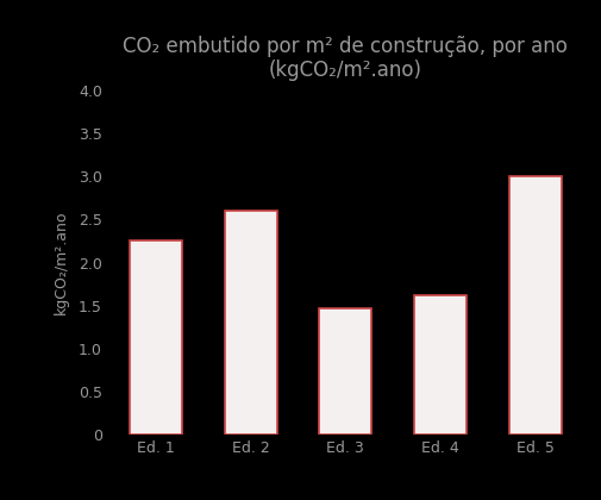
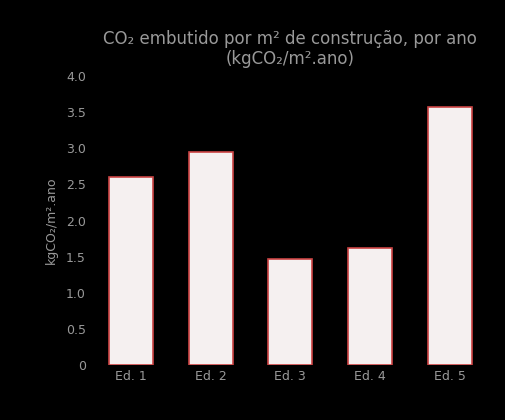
Ed. 1: 2.26 -> 2.60
Ed. 2: 2.60 -> 2.95
Ed. 5: 3.00 -> 3.57
